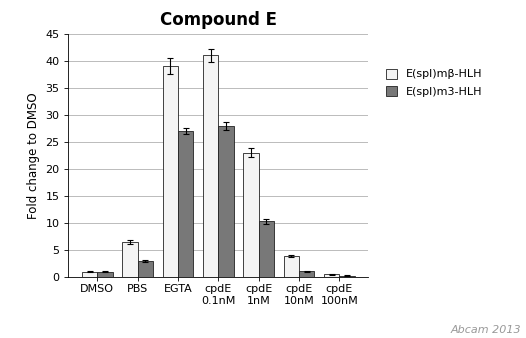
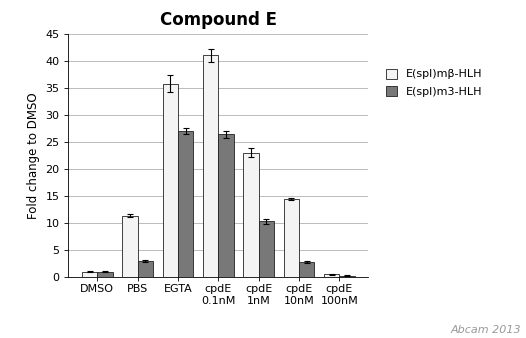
E(spl)mβ-HLH/PBS: 6.5 -> 11.4
E(spl)mβ-HLH/EGTA: 39.0 -> 35.8
E(spl)m3-HLH/cpdE 0.1nM: 28.0 -> 26.4
E(spl)mβ-HLH/cpdE 10nM: 3.9 -> 14.4
E(spl)m3-HLH/cpdE 10nM: 1.1 -> 2.8
